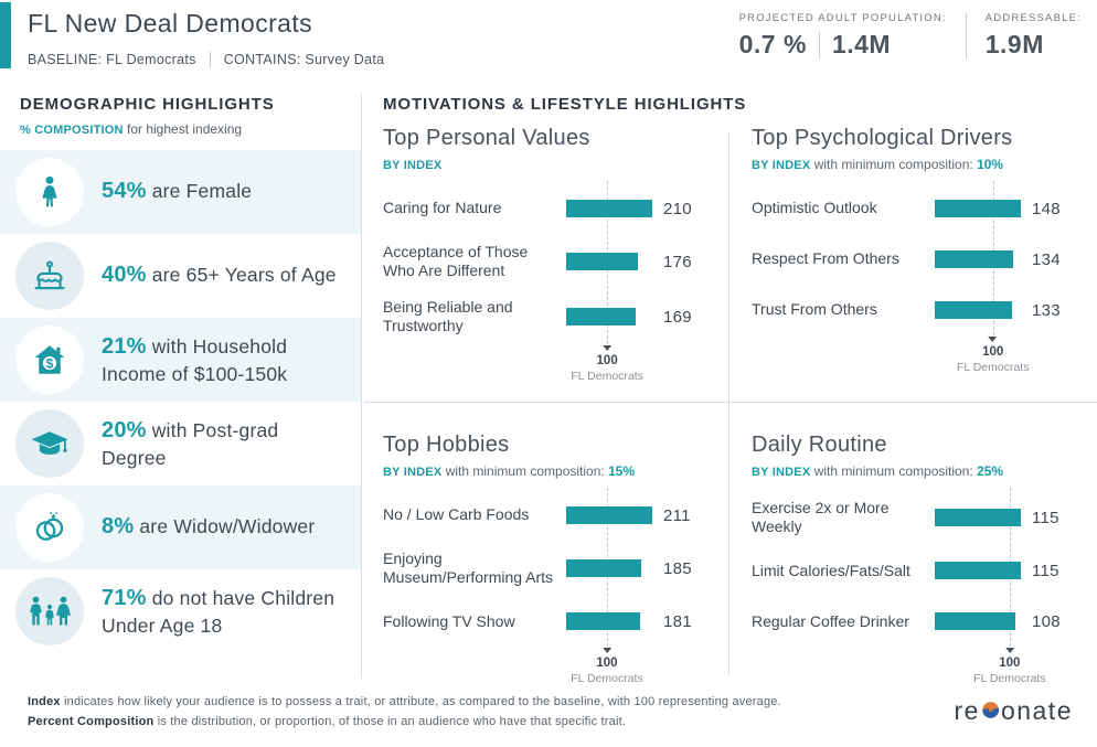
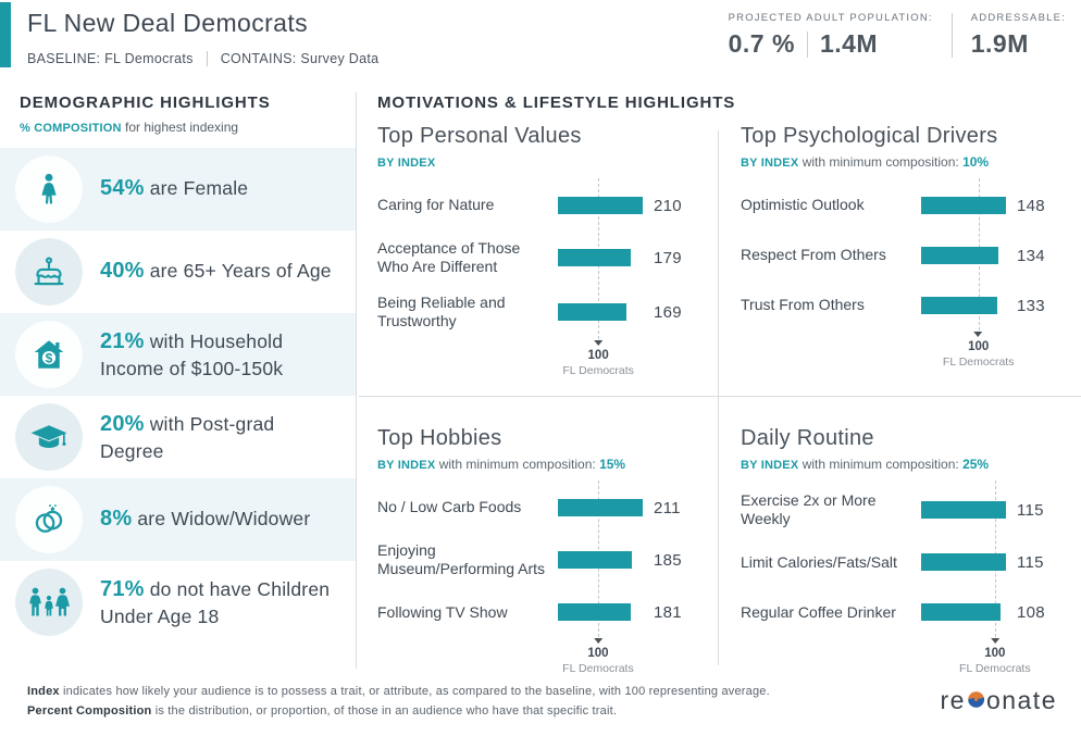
Top Personal Values/Acceptance of Those Who Are Different: 176 -> 179
